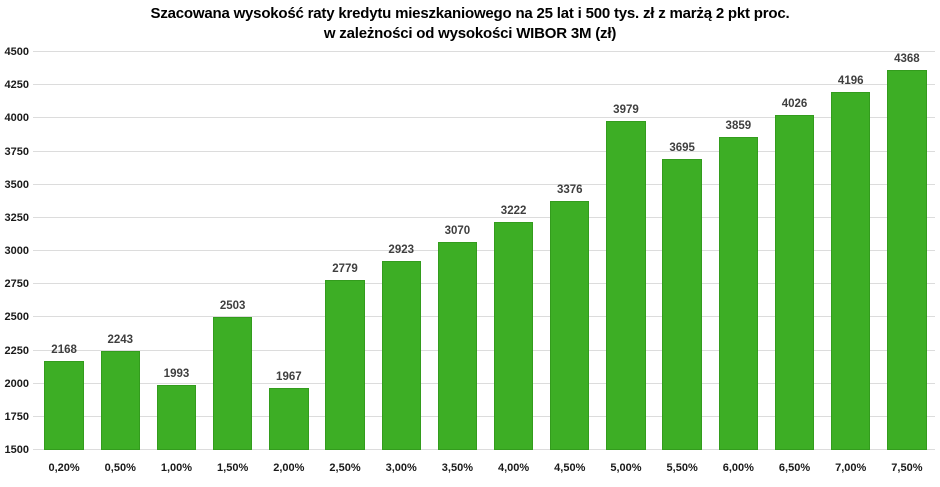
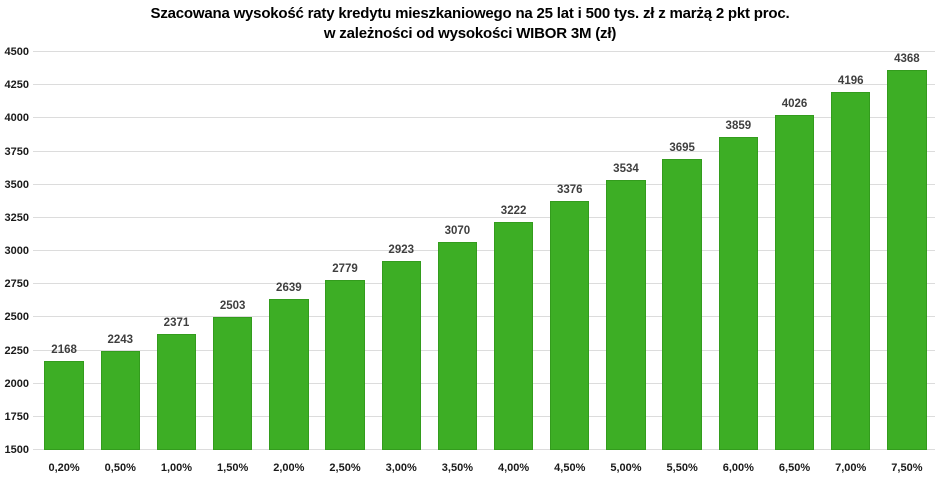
1,00%: 1993 -> 2371
2,00%: 1967 -> 2639
5,00%: 3979 -> 3534
